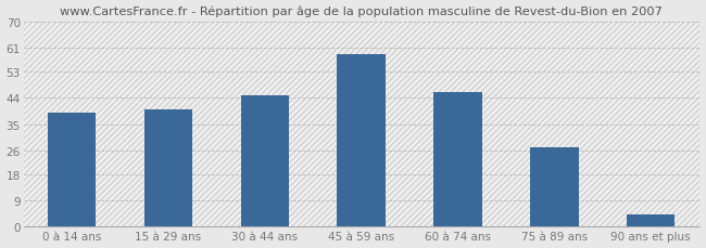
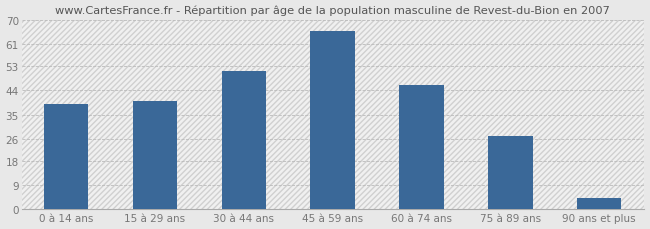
30 à 44 ans: 45 -> 51
45 à 59 ans: 59 -> 66
